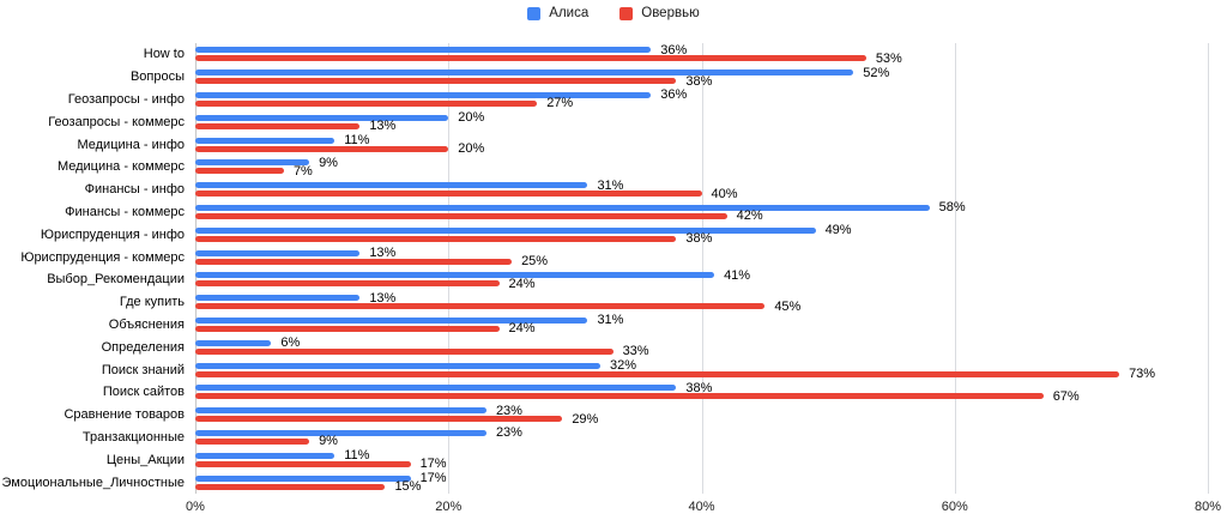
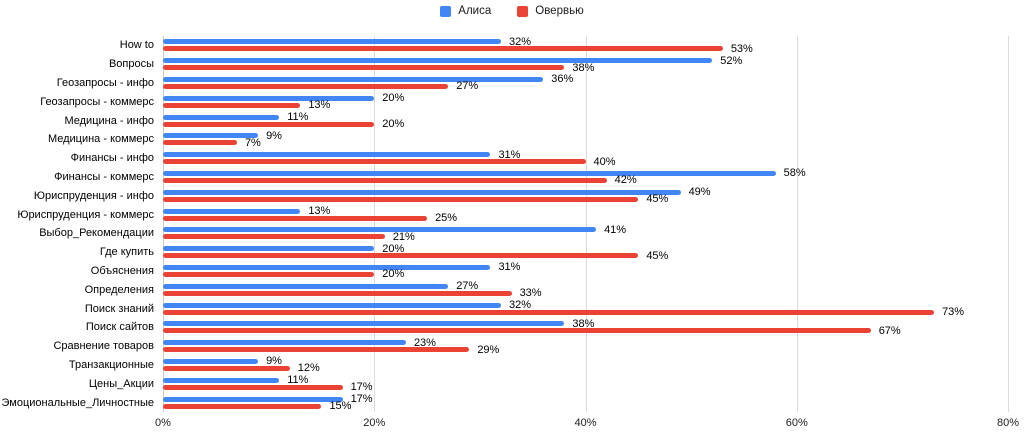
Алиса/How to: 36% -> 32%
Овервью/Юриспруденция - инфо: 38% -> 45%
Овервью/Выбор_Рекомендации: 24% -> 21%
Алиса/Где купить: 13% -> 20%
Овервью/Объяснения: 24% -> 20%
Алиса/Определения: 6% -> 27%
Алиса/Транзакционные: 23% -> 9%
Овервью/Транзакционные: 9% -> 12%
